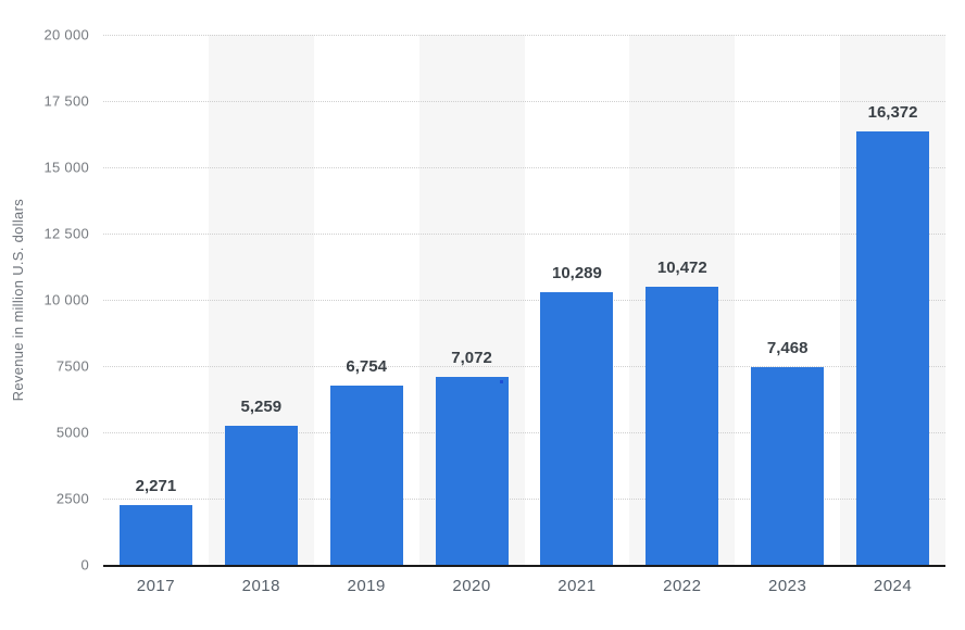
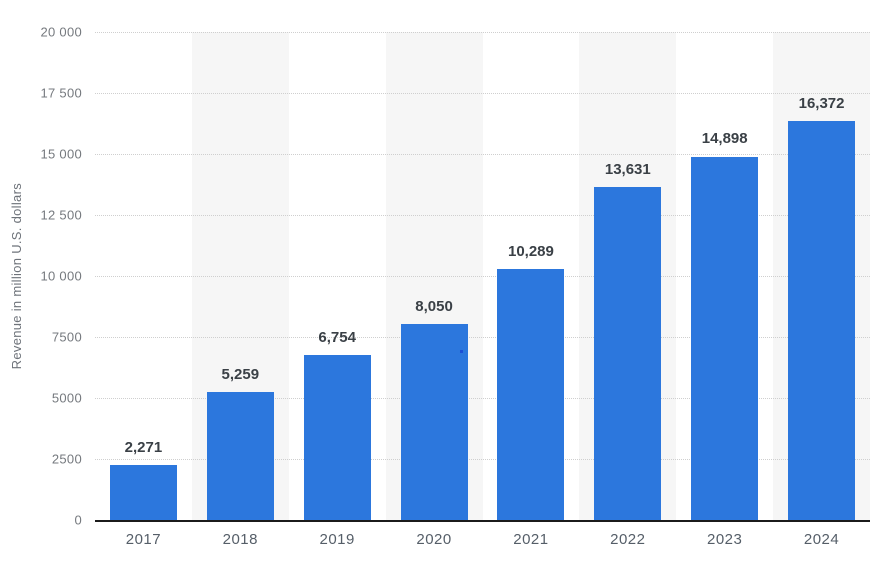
2020: 7,072 -> 8,050
2022: 10,472 -> 13,631
2023: 7,468 -> 14,898
